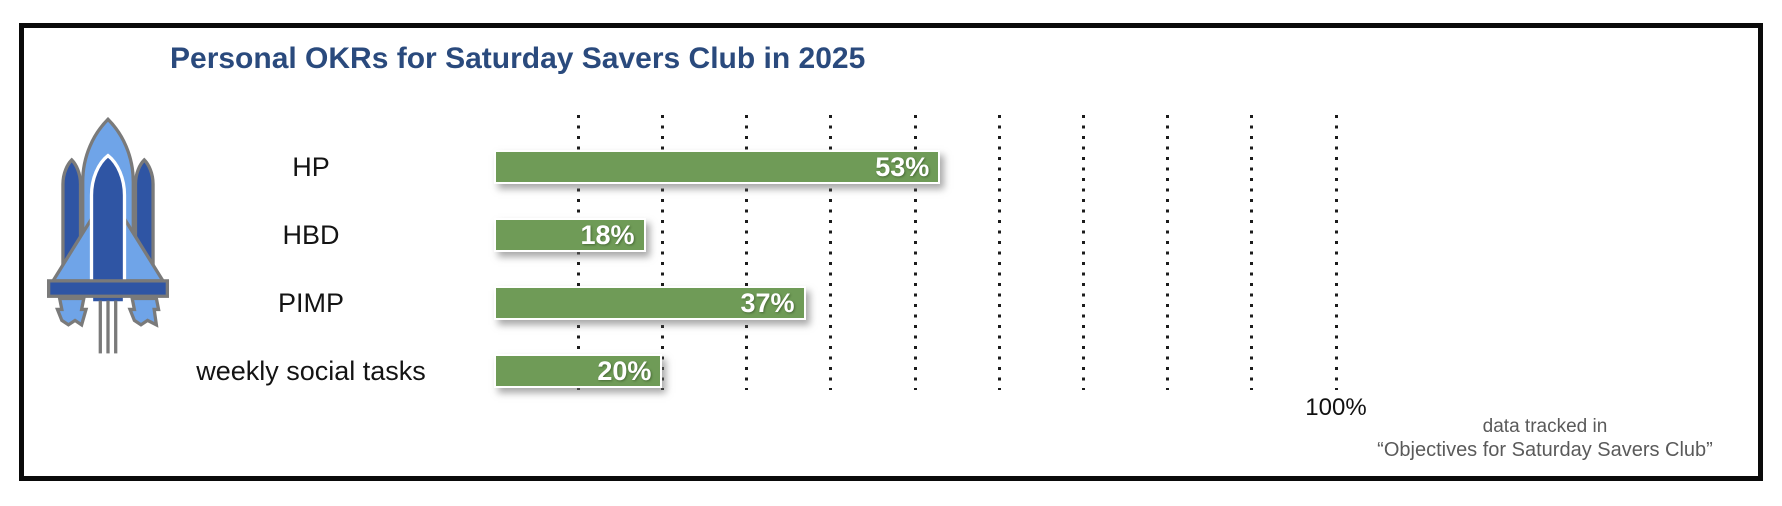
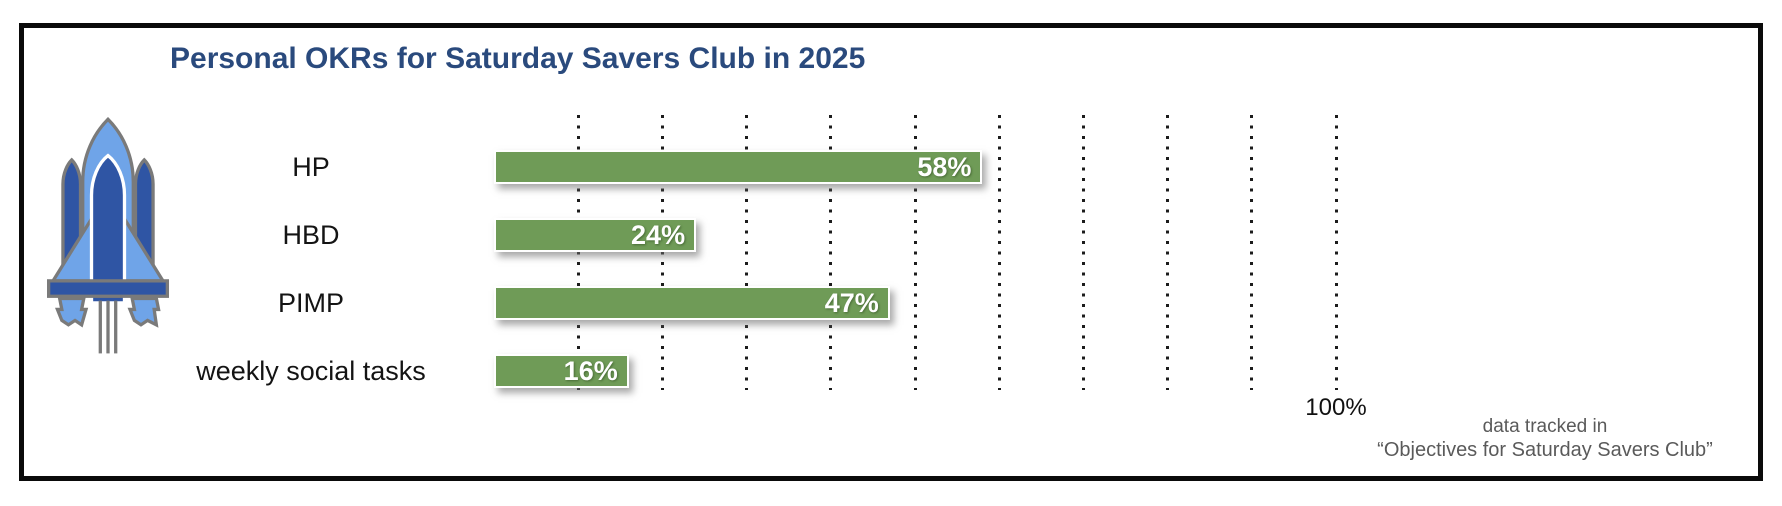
HP: 53% -> 58%
HBD: 18% -> 24%
PIMP: 37% -> 47%
weekly social tasks: 20% -> 16%
